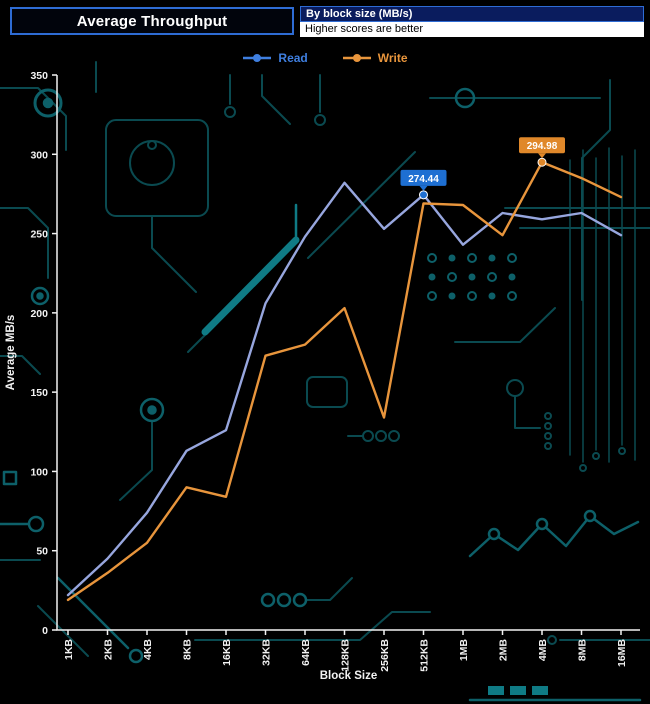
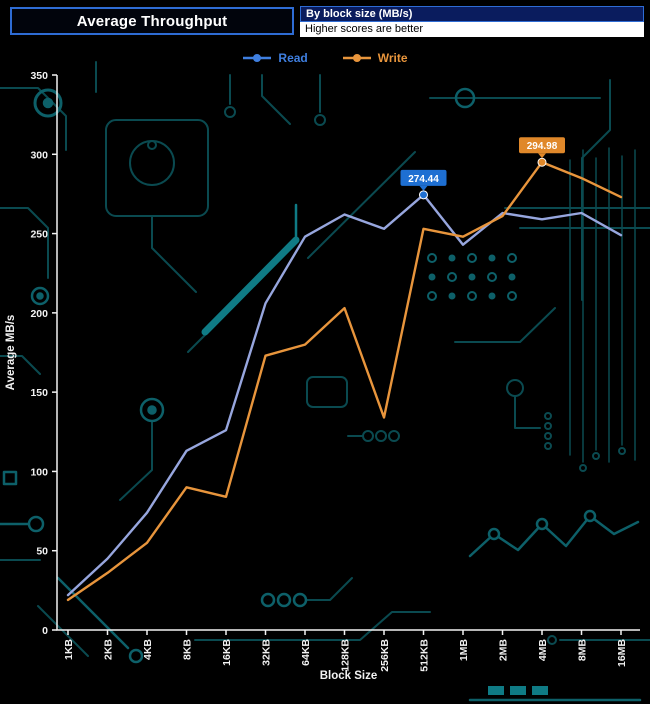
Read/128KB: 282 -> 262
Write/512KB: 269 -> 253
Write/1MB: 268 -> 248
Write/2MB: 249 -> 261
